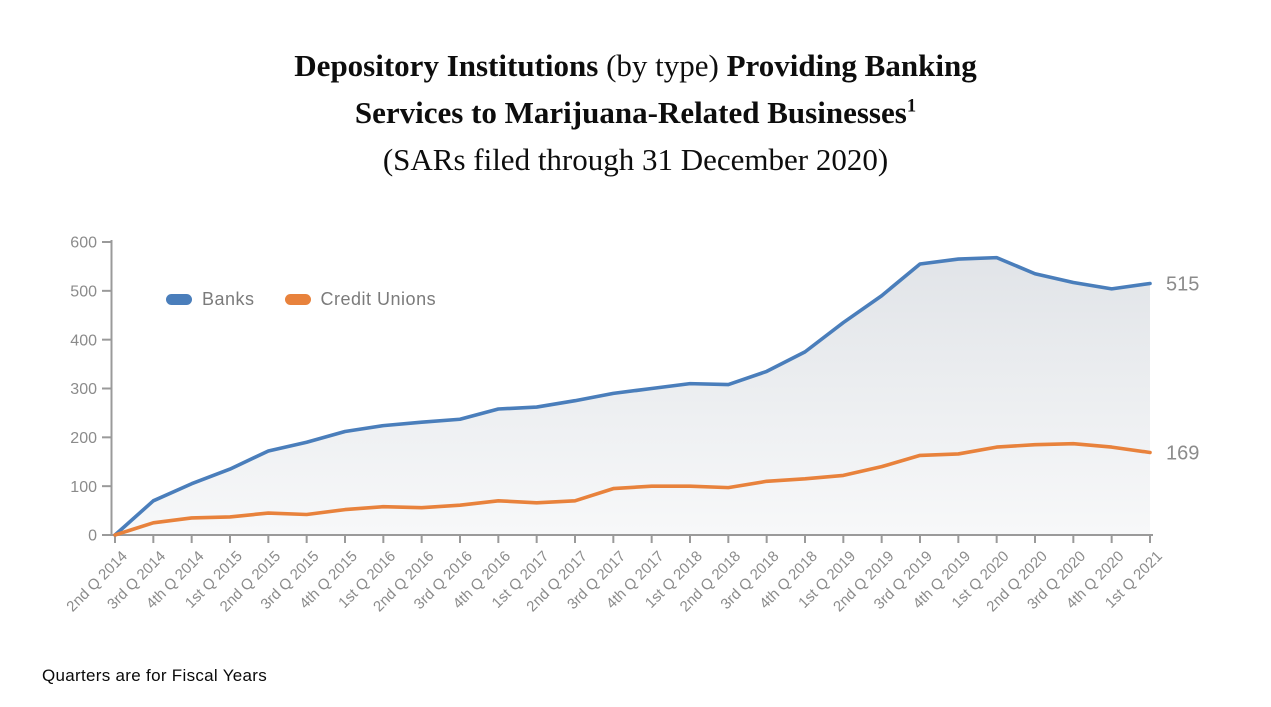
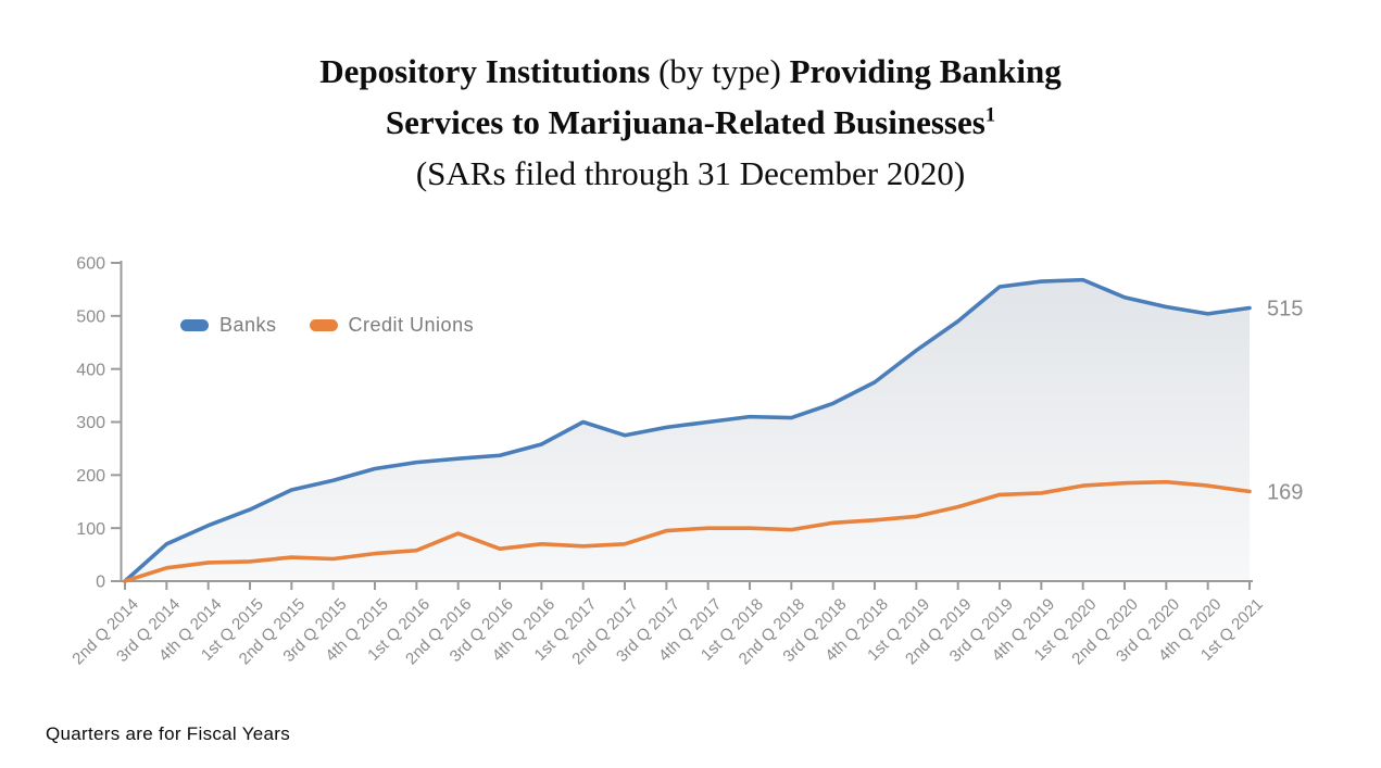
Credit Unions/2nd Q 2016: 60 -> 90
Banks/1st Q 2017: 260 -> 300
